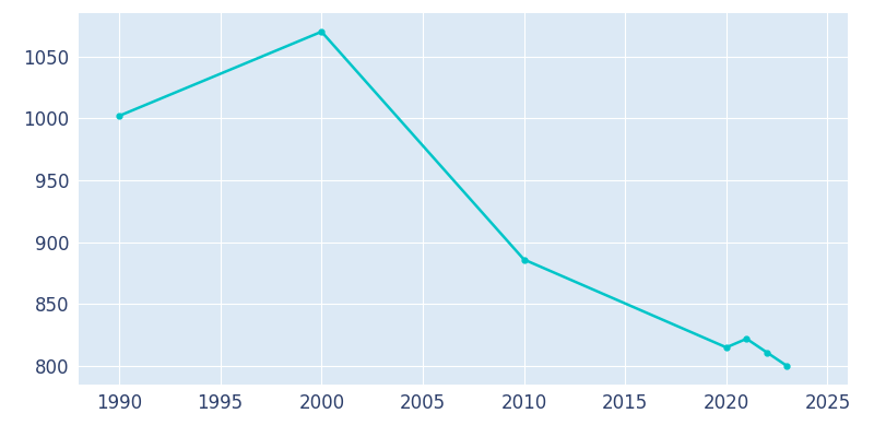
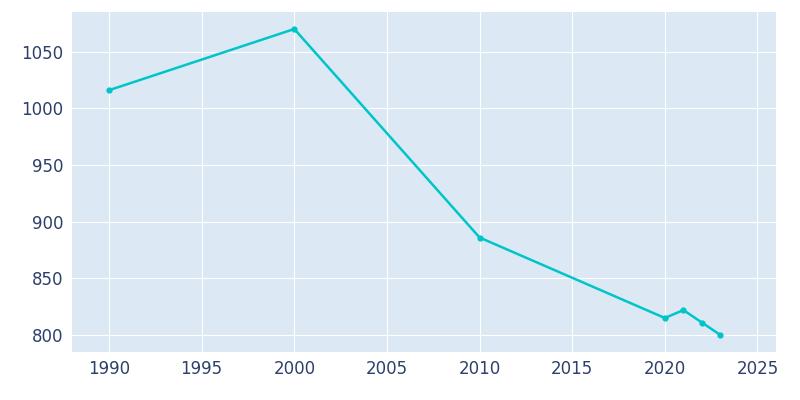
1990: 1002 -> 1016
